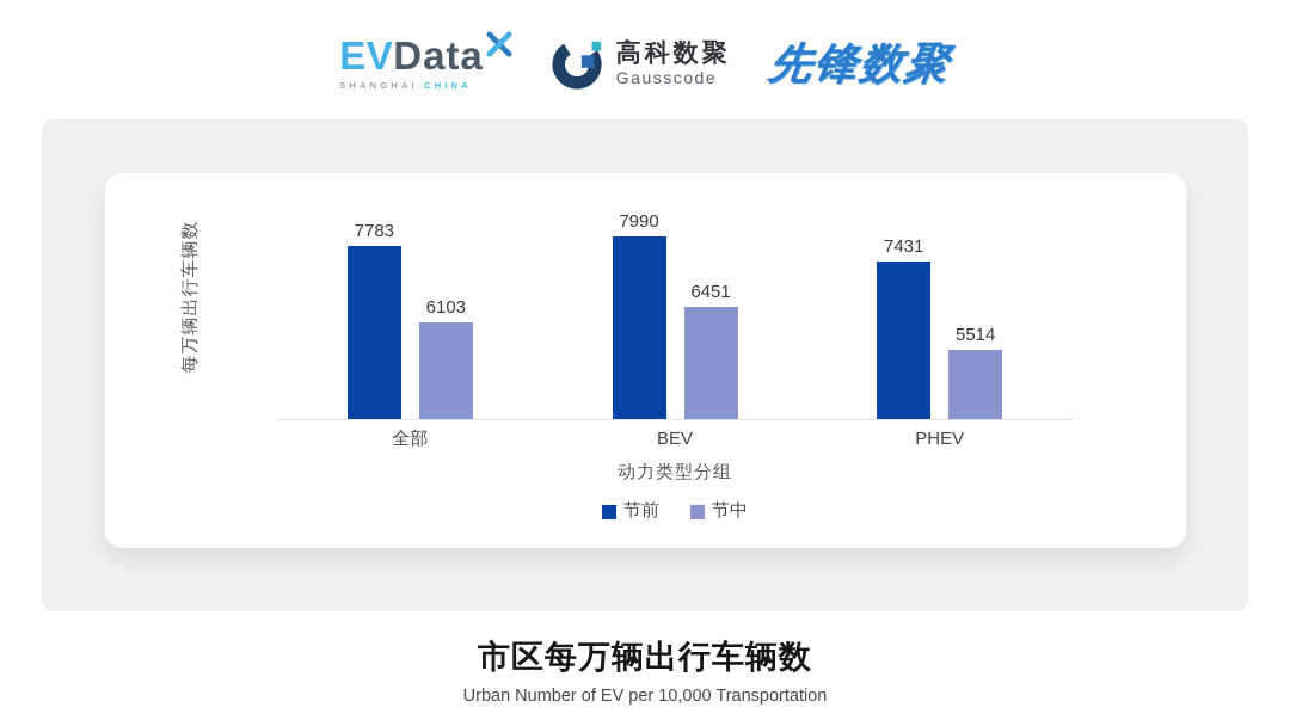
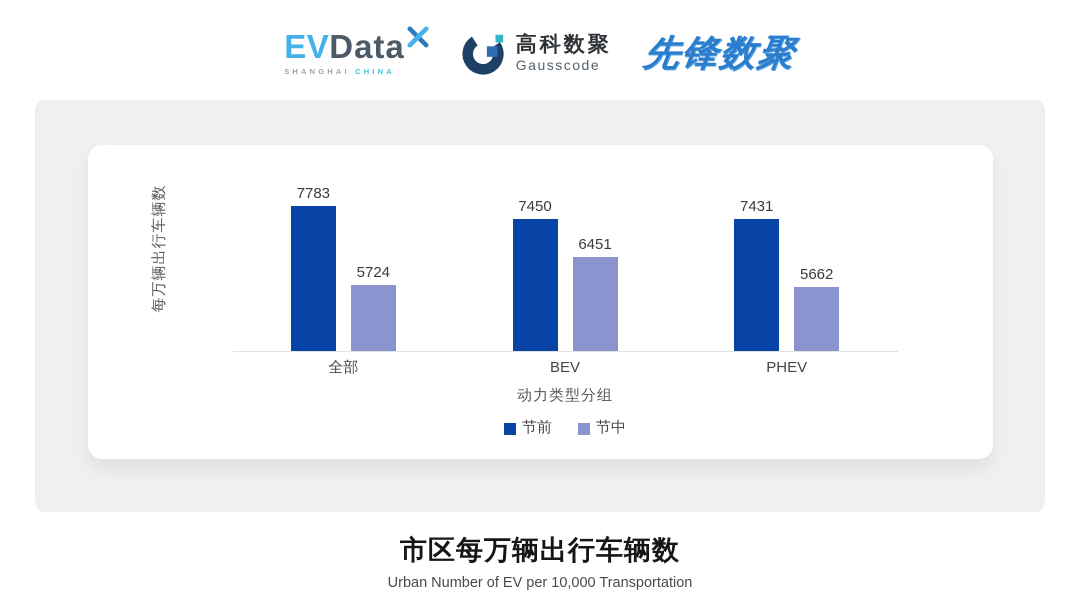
节中/全部: 6103 -> 5724
节前/BEV: 7990 -> 7450
节中/PHEV: 5514 -> 5662
